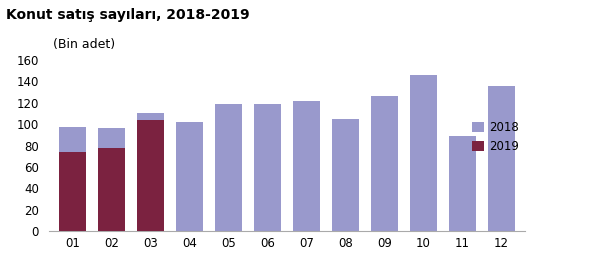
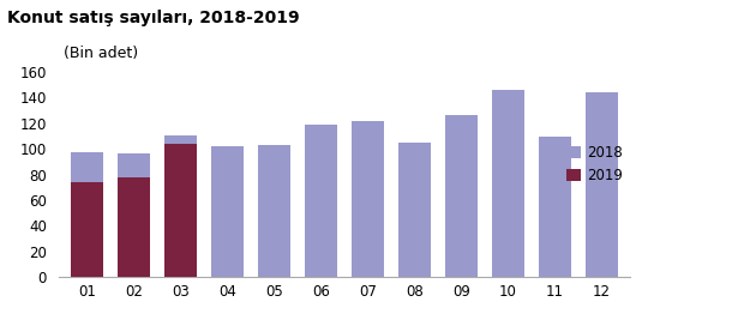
2018/05: 119 -> 103
2018/11: 89 -> 109
2018/12: 136 -> 144
